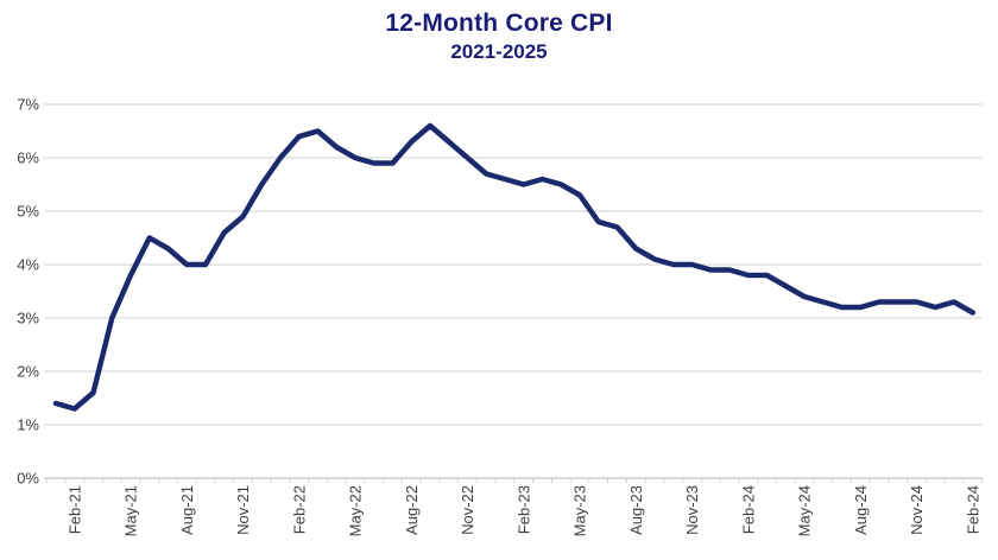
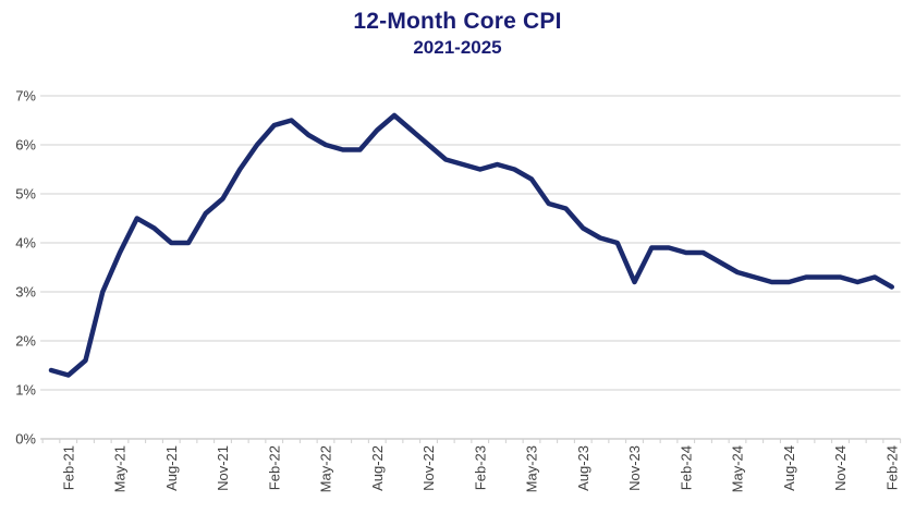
Nov-23: 4.0% -> 3.2%
